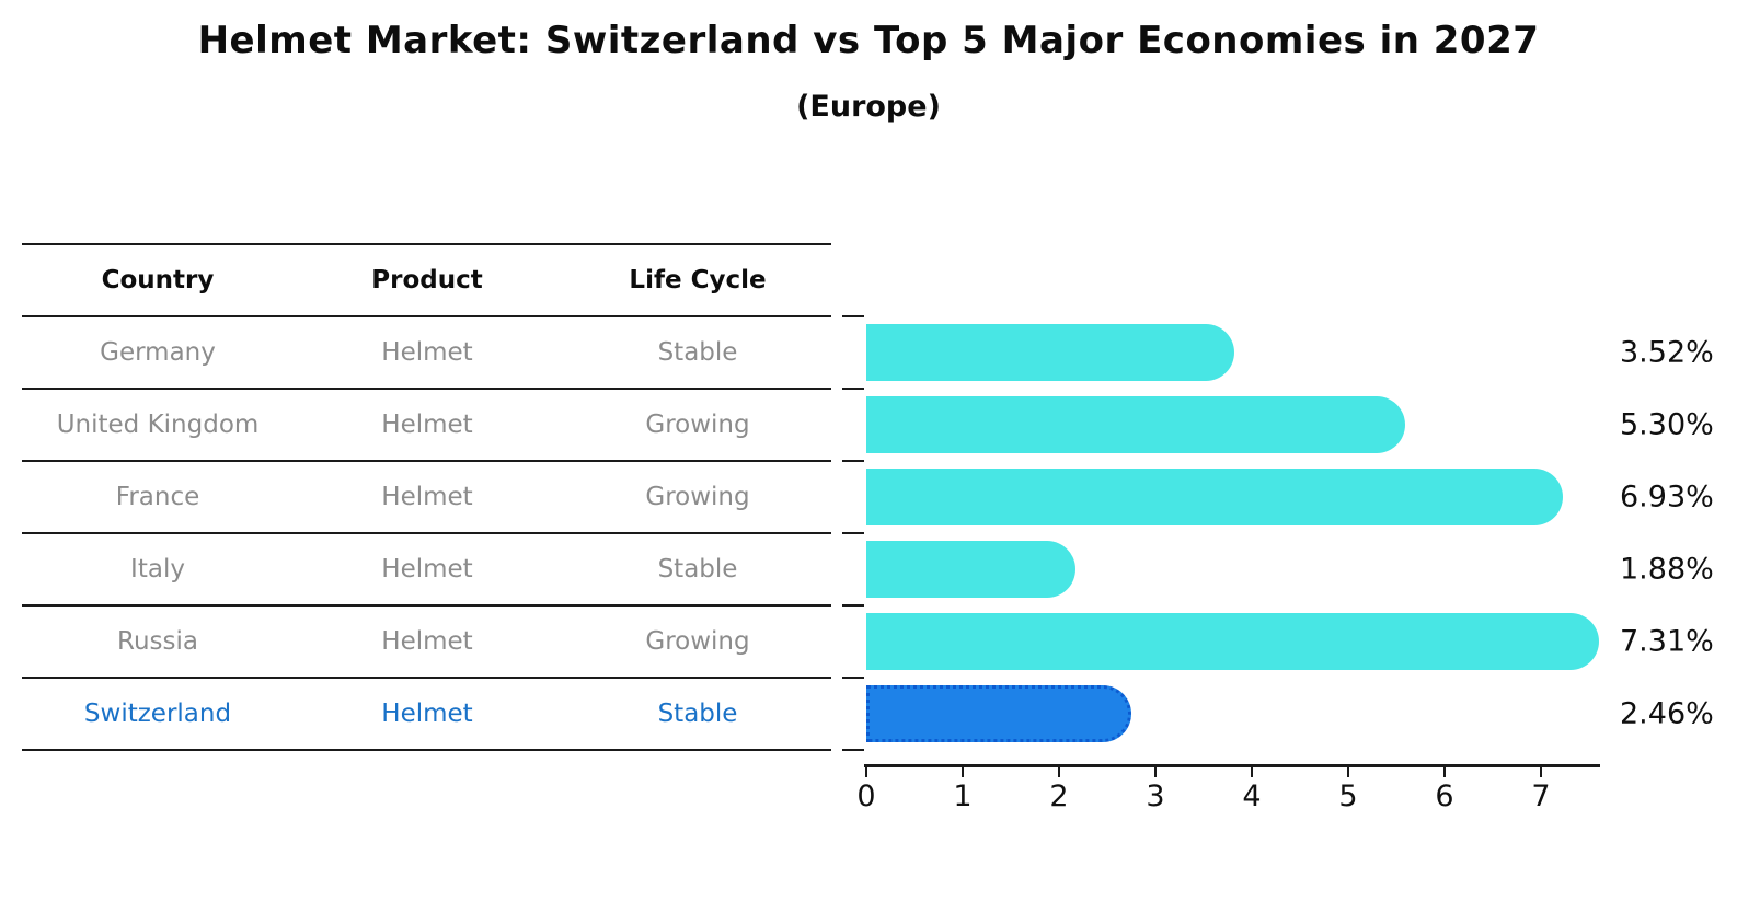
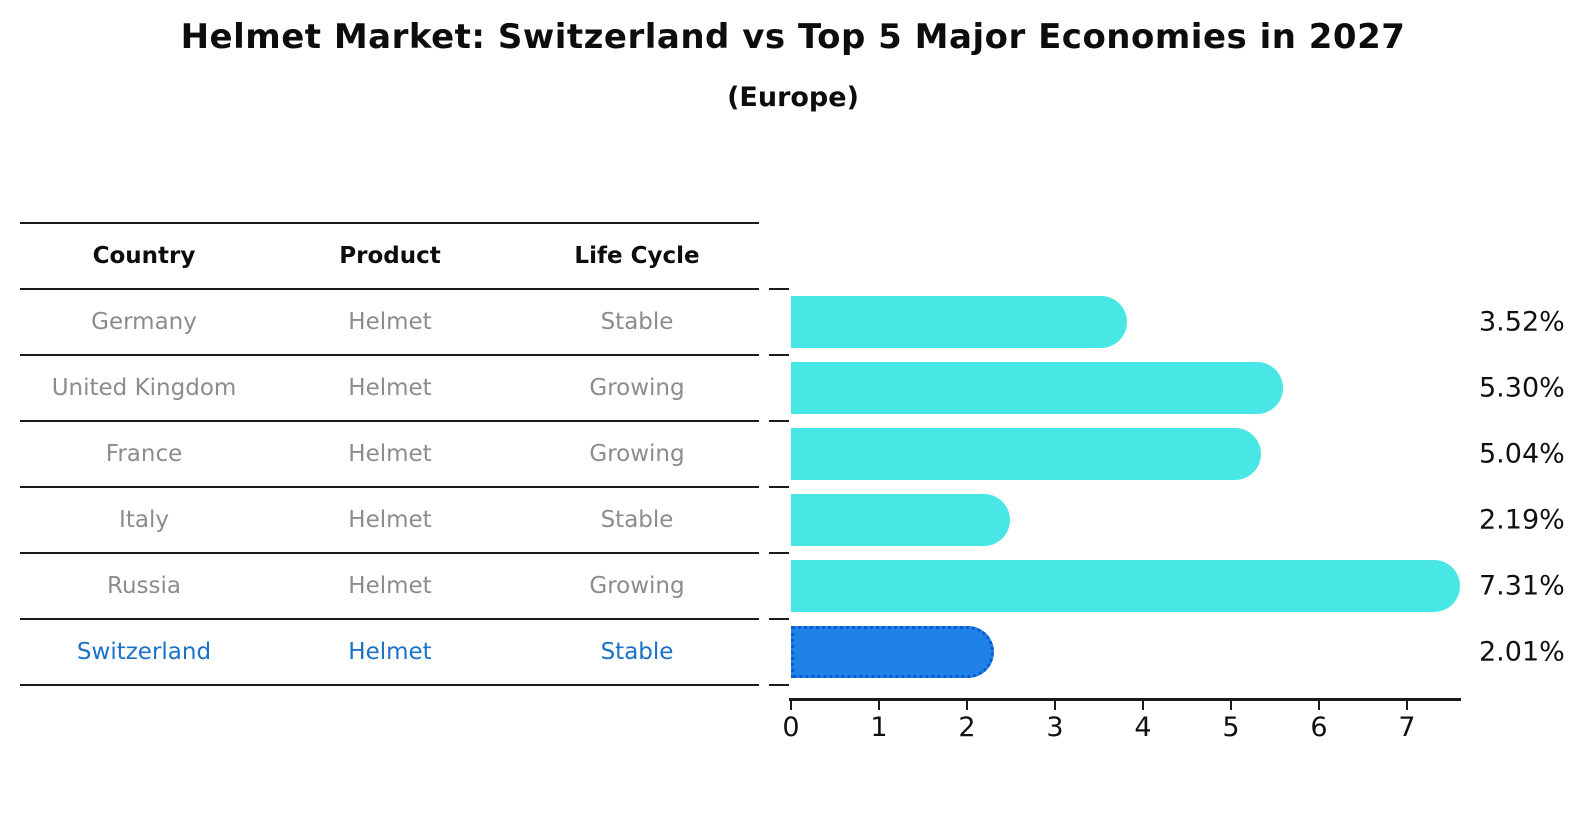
France: 6.93% -> 5.04%
Italy: 1.88% -> 2.19%
Switzerland: 2.46% -> 2.01%
